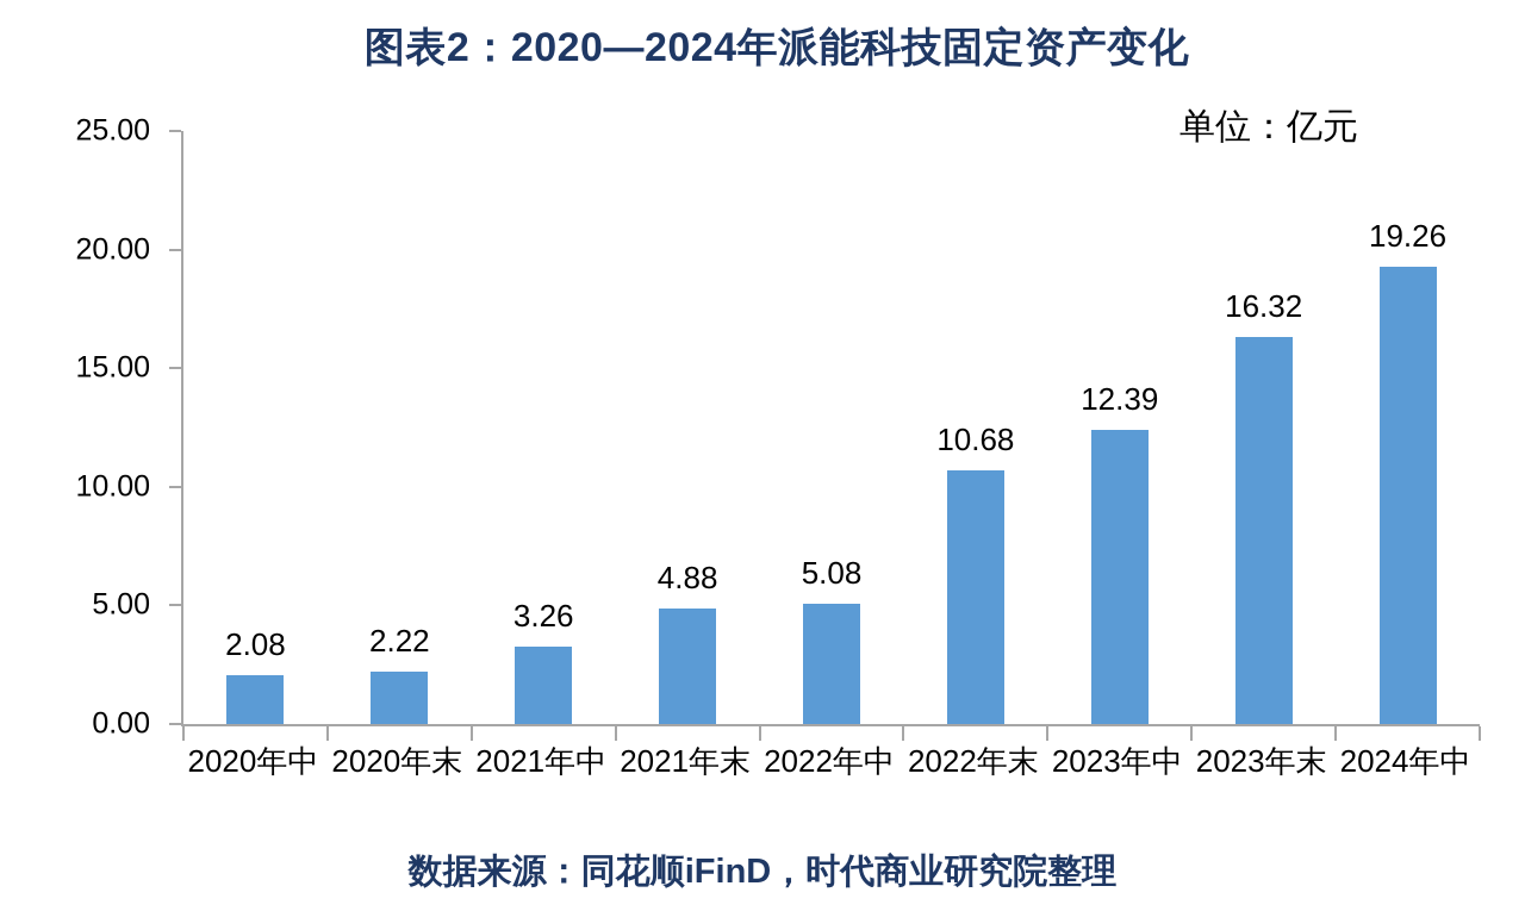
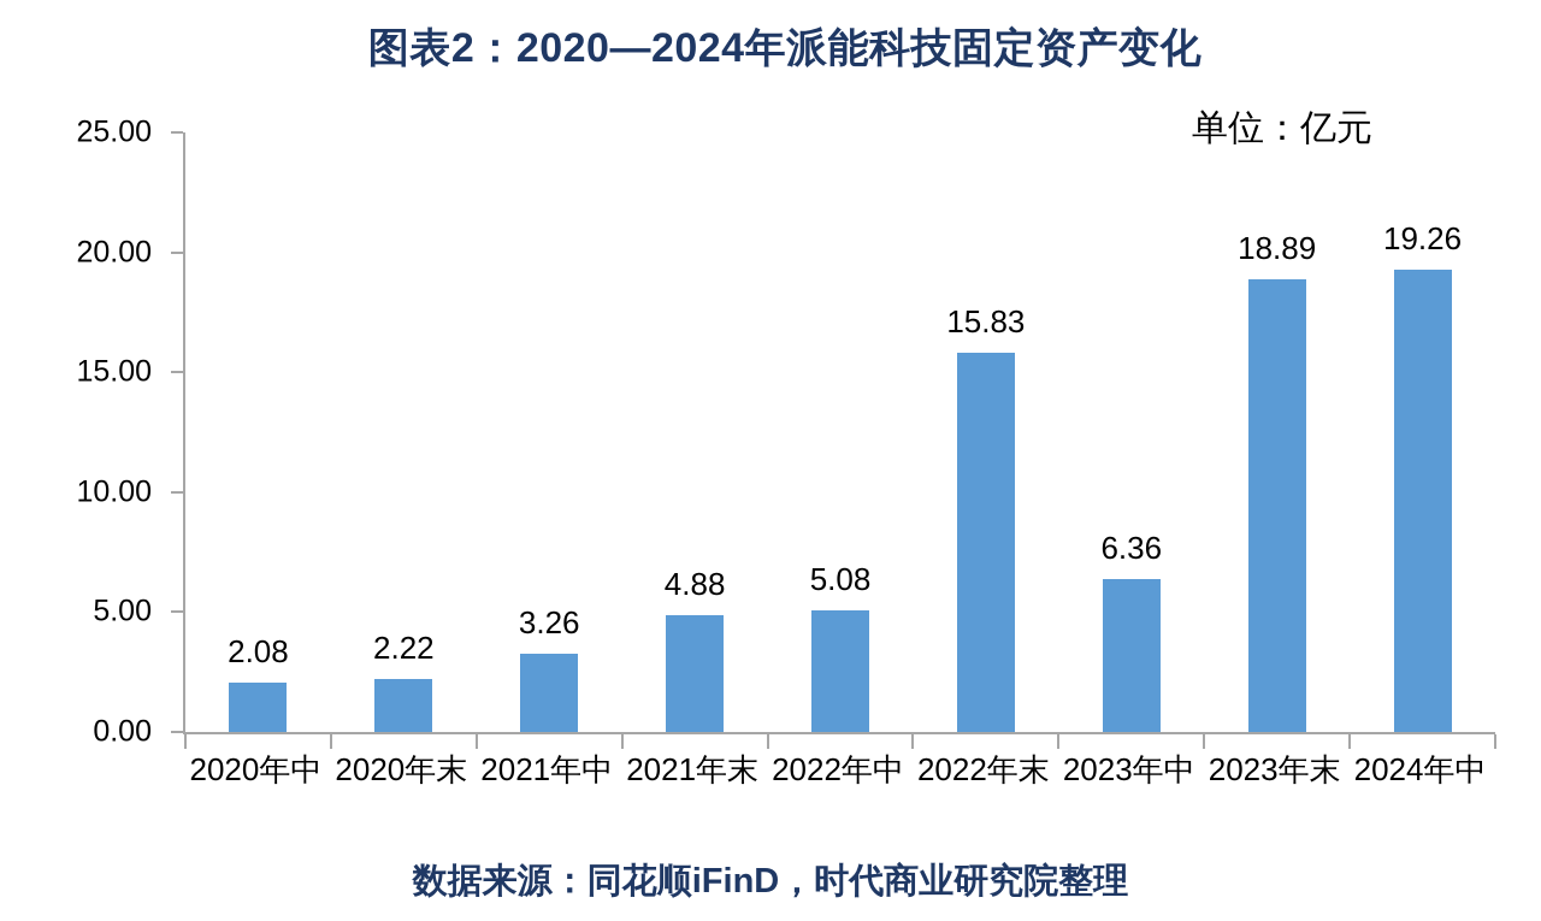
2022年末: 10.68 -> 15.83
2023年中: 12.39 -> 6.36
2023年末: 16.32 -> 18.89
